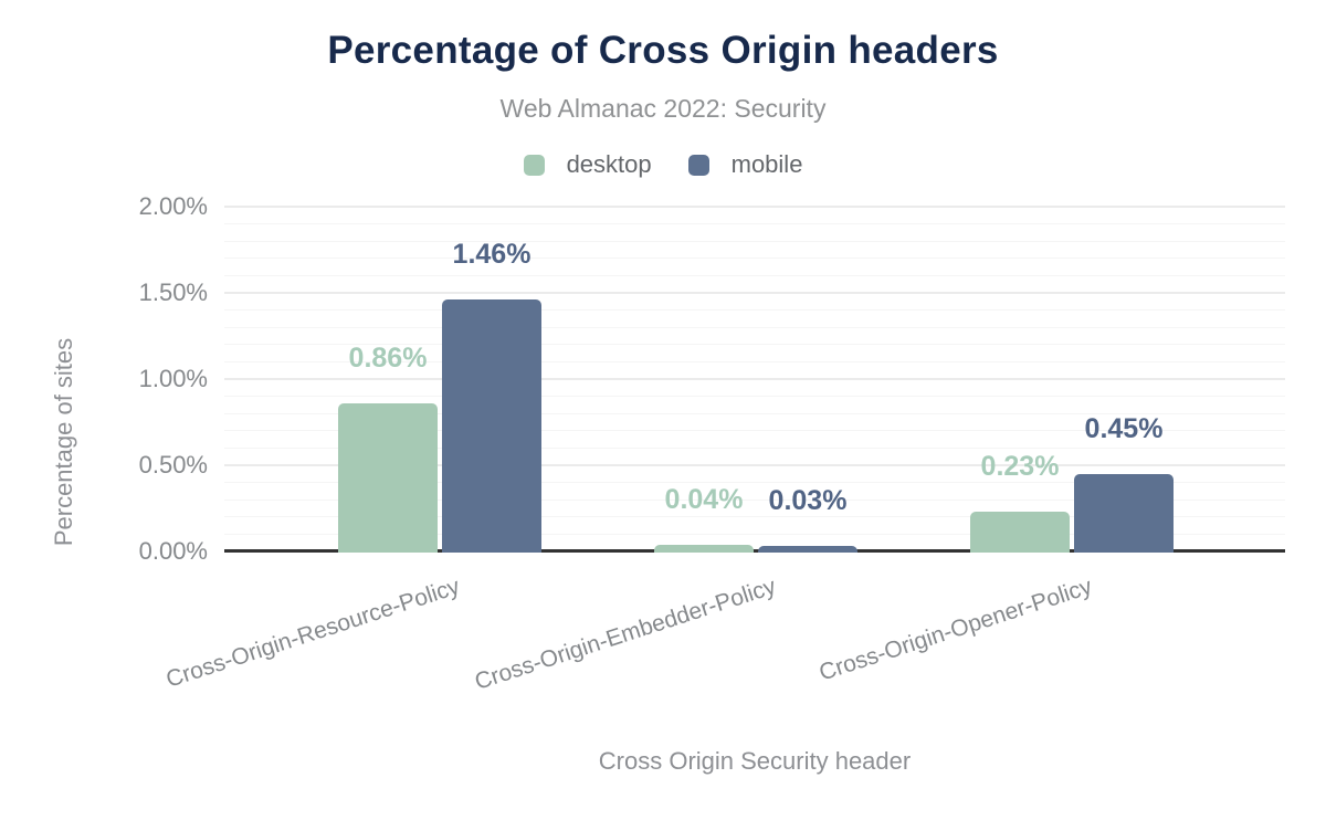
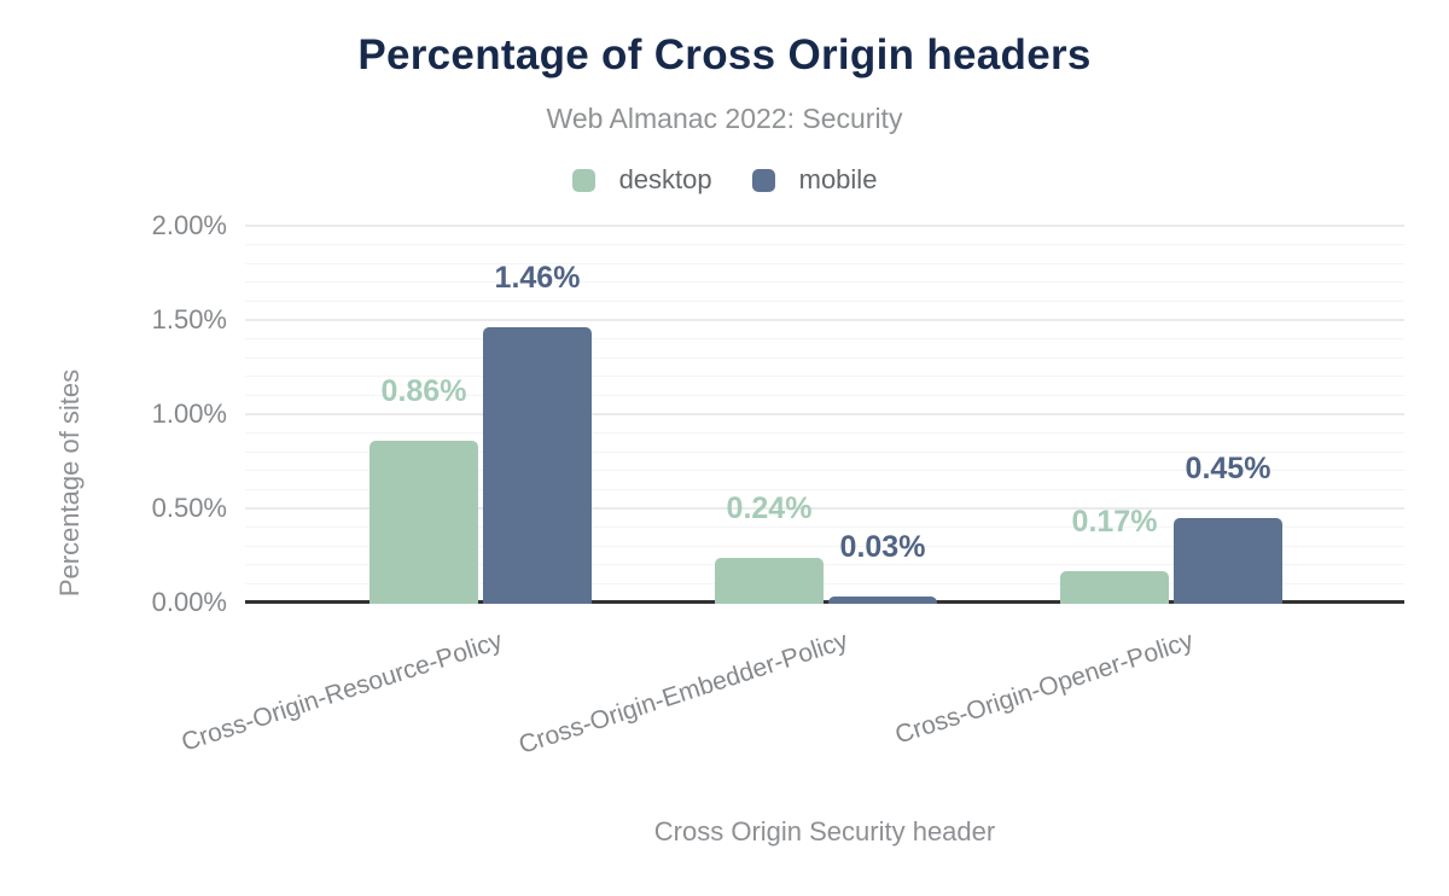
desktop/Cross-Origin-Embedder-Policy: 0.04% -> 0.24%
desktop/Cross-Origin-Opener-Policy: 0.23% -> 0.17%
